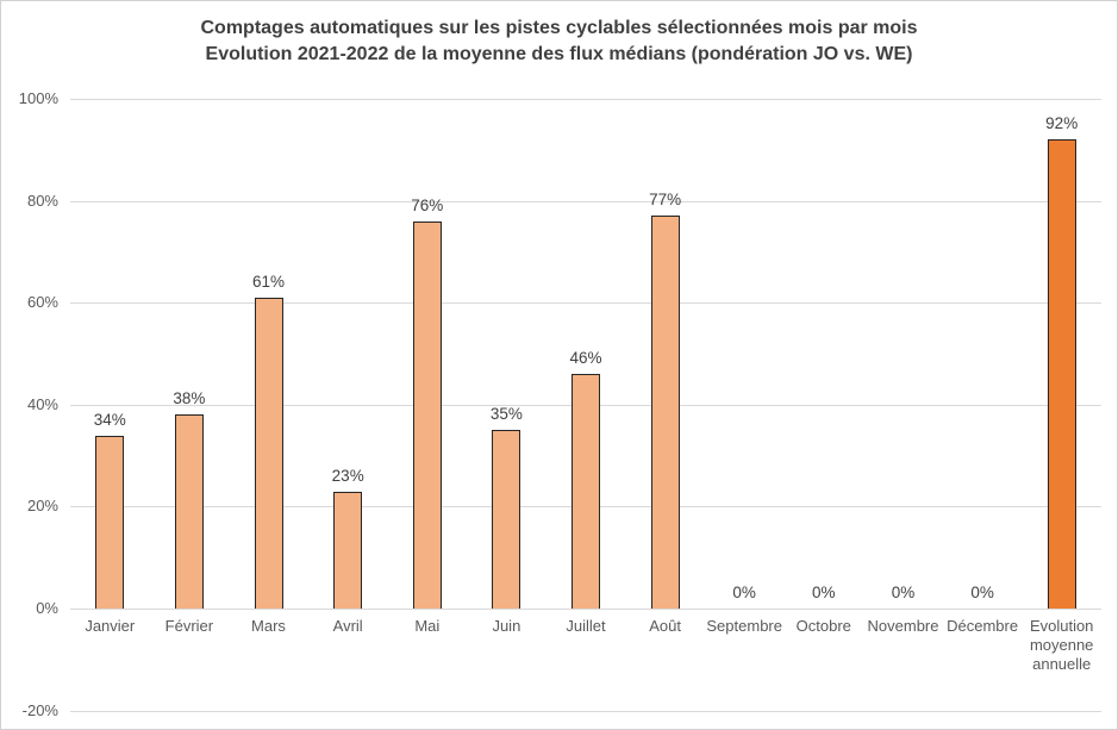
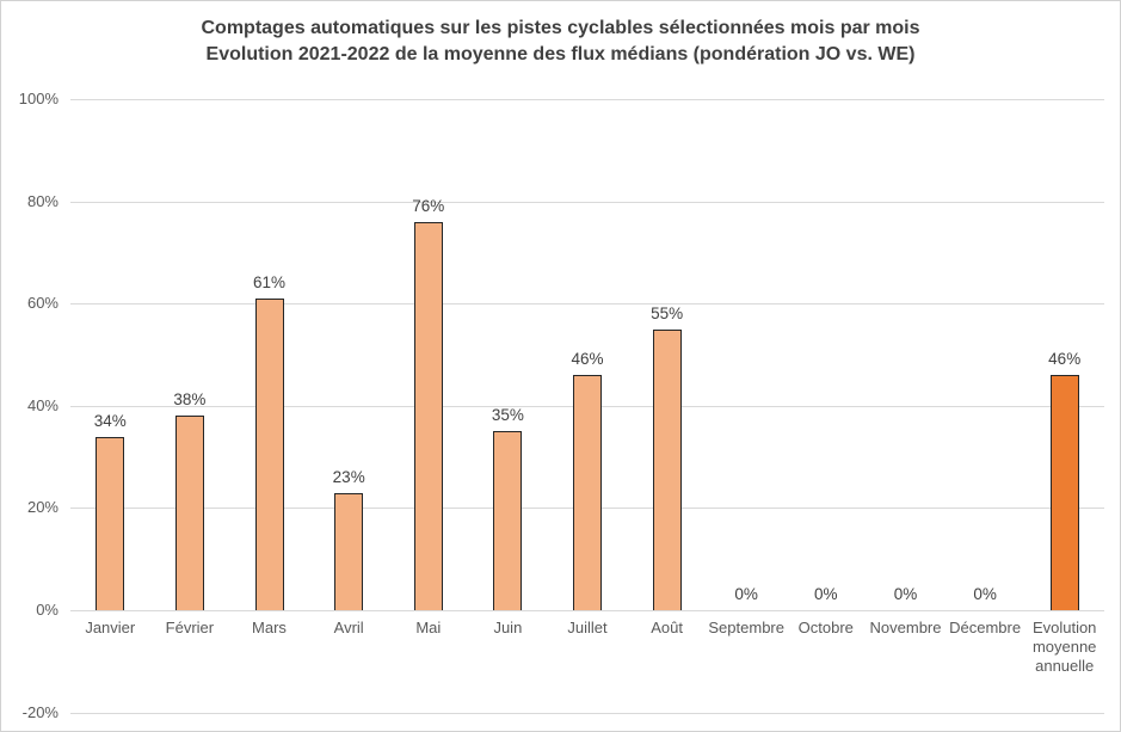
Août: 77% -> 55%
Evolution moyenne annuelle: 92% -> 46%
